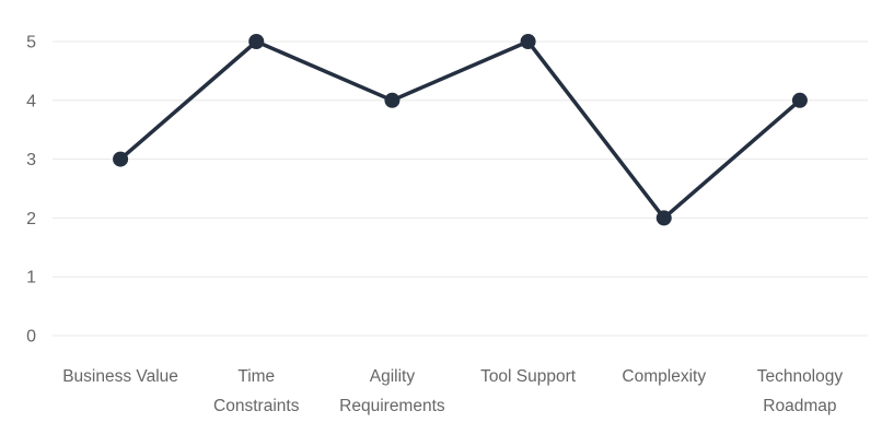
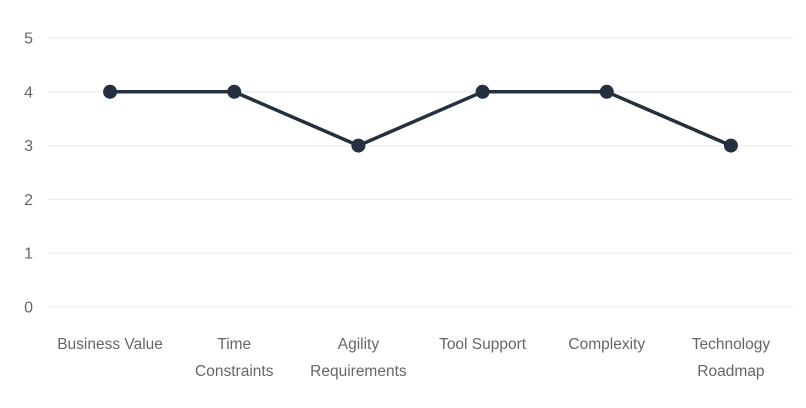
Business Value: 3 -> 4
Time Constraints: 5 -> 4
Agility Requirements: 4 -> 3
Tool Support: 5 -> 4
Complexity: 2 -> 4
Technology Roadmap: 4 -> 3
